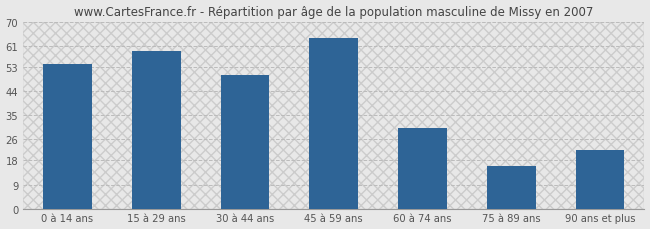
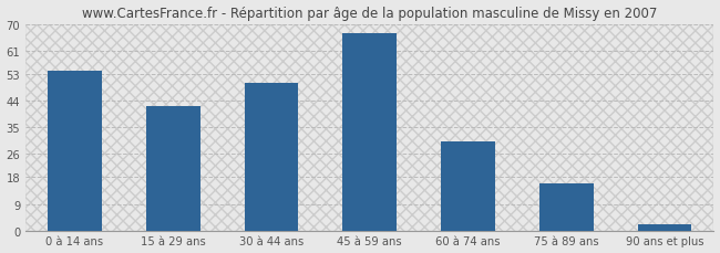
15 à 29 ans: 59 -> 42
45 à 59 ans: 64 -> 67
90 ans et plus: 22 -> 2
